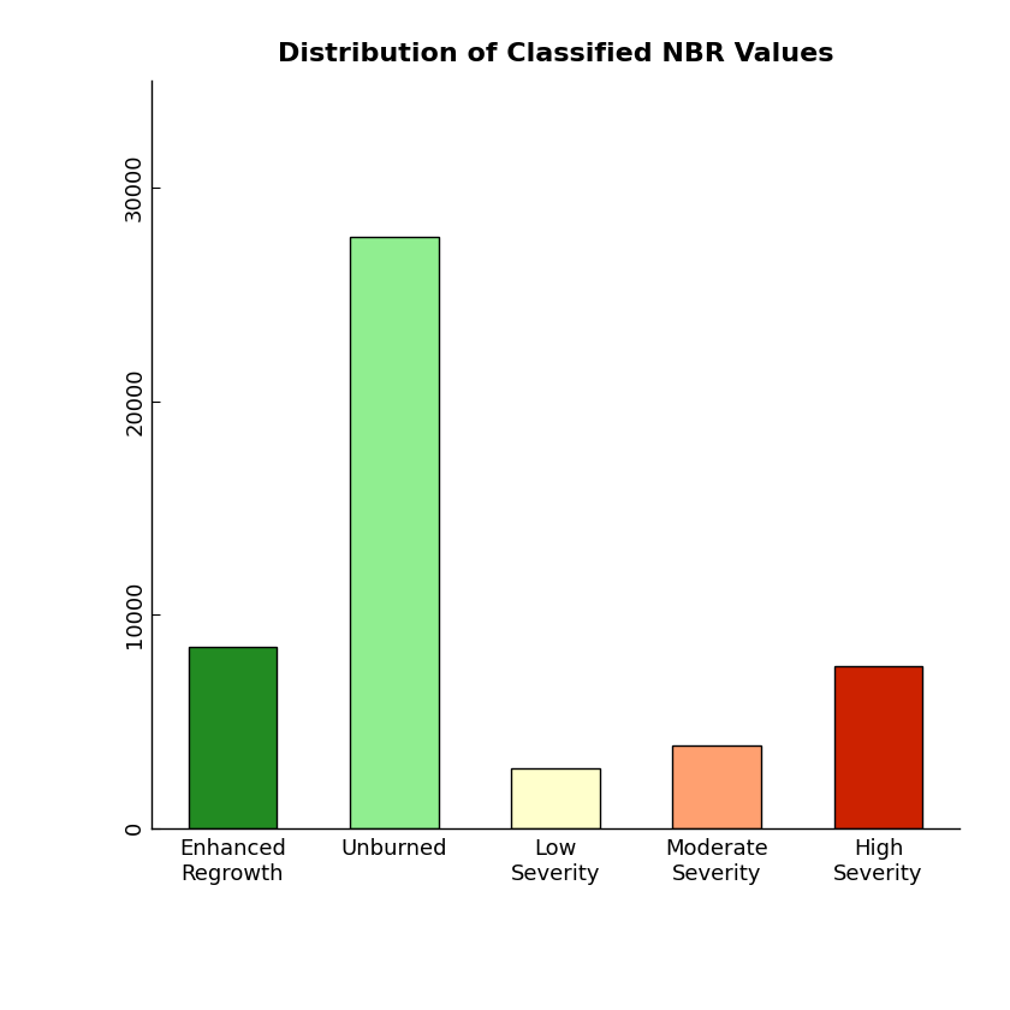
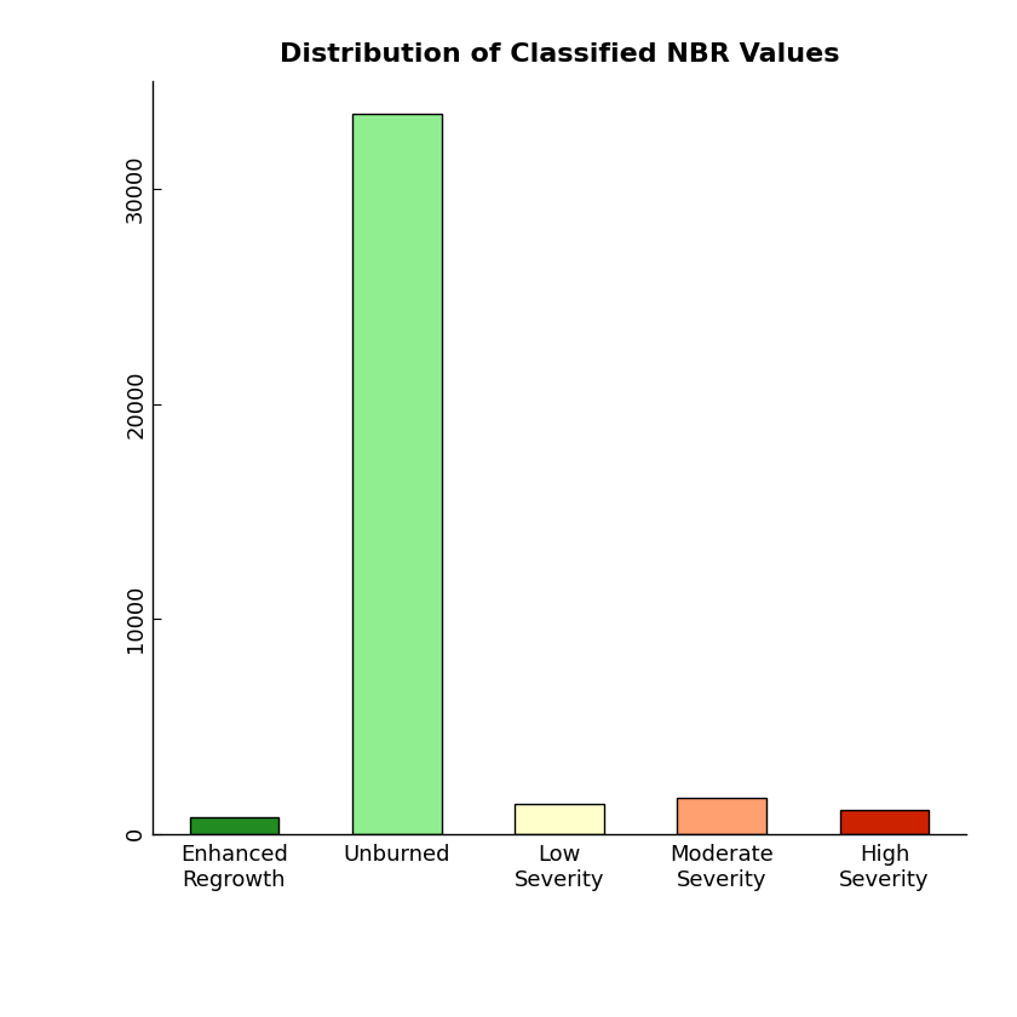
Enhanced Regrowth: 8500 -> 800
Unburned: 27700 -> 33500
Low Severity: 2800 -> 1400
Moderate Severity: 3900 -> 1600
High Severity: 7600 -> 1100
